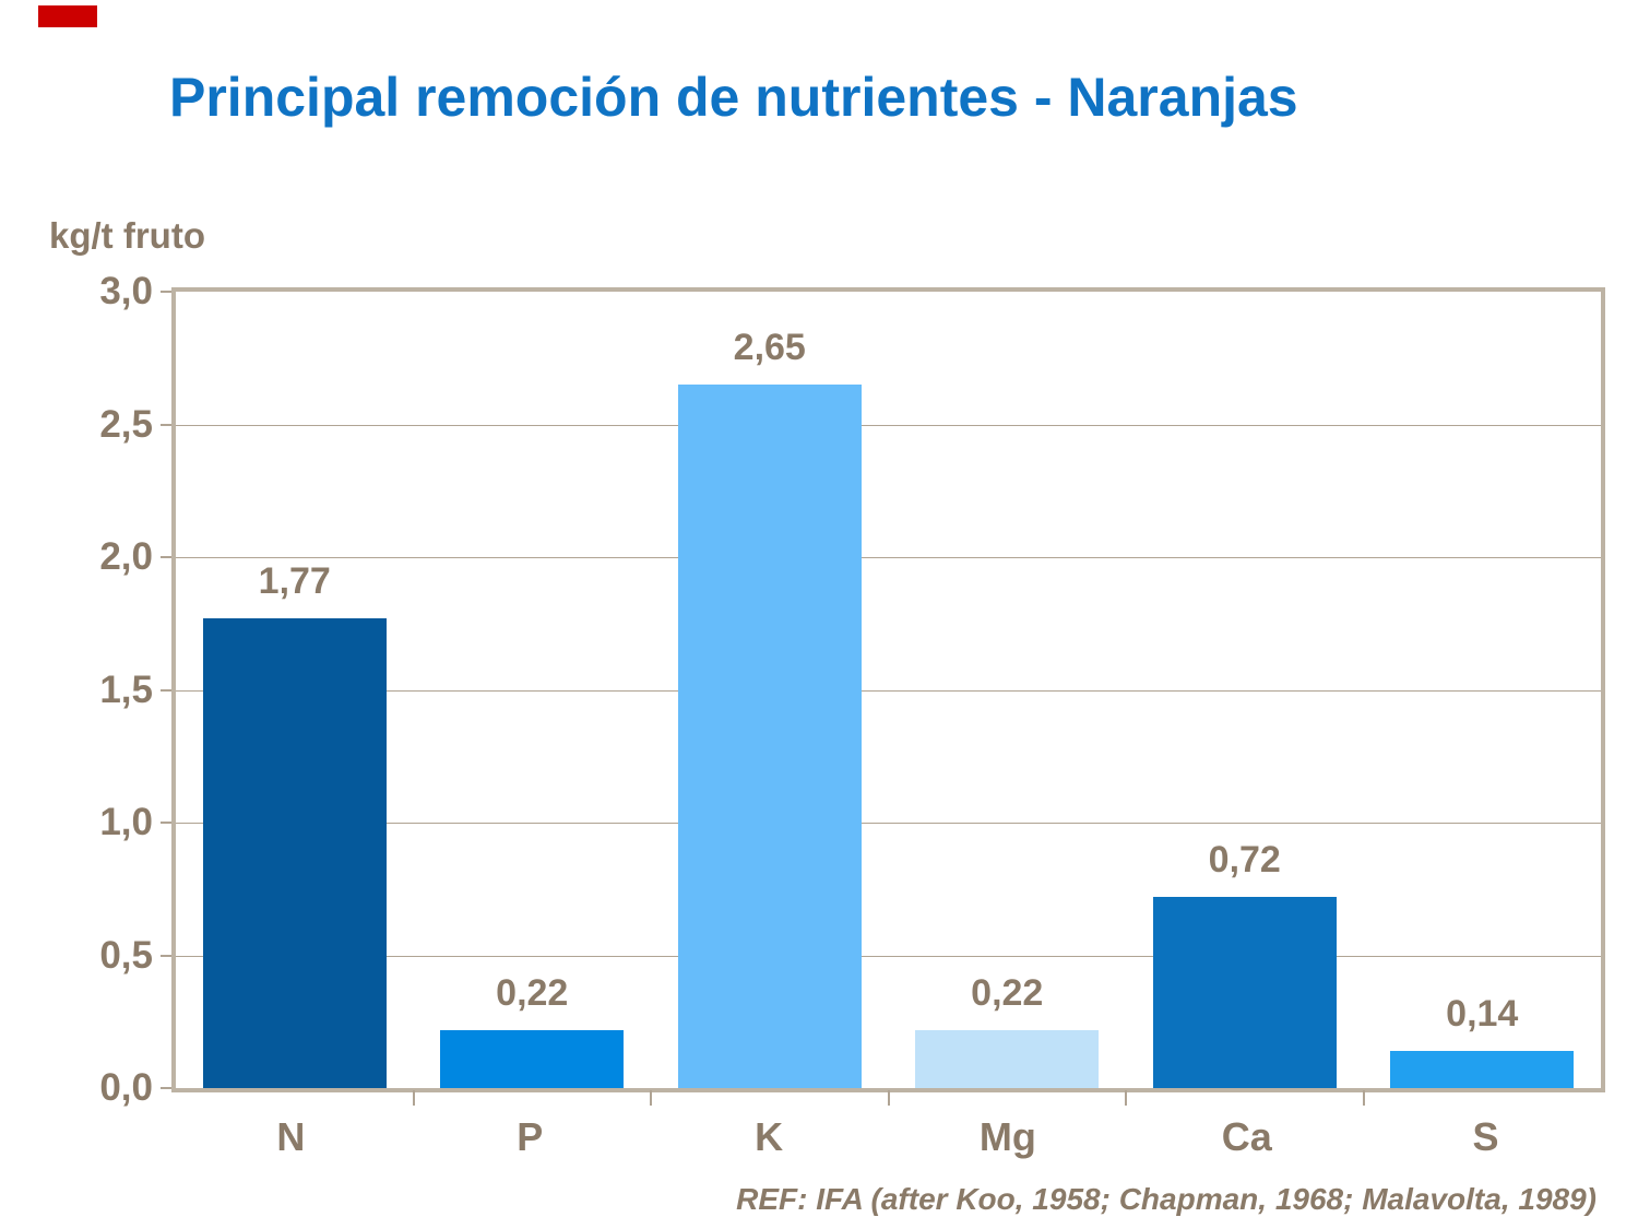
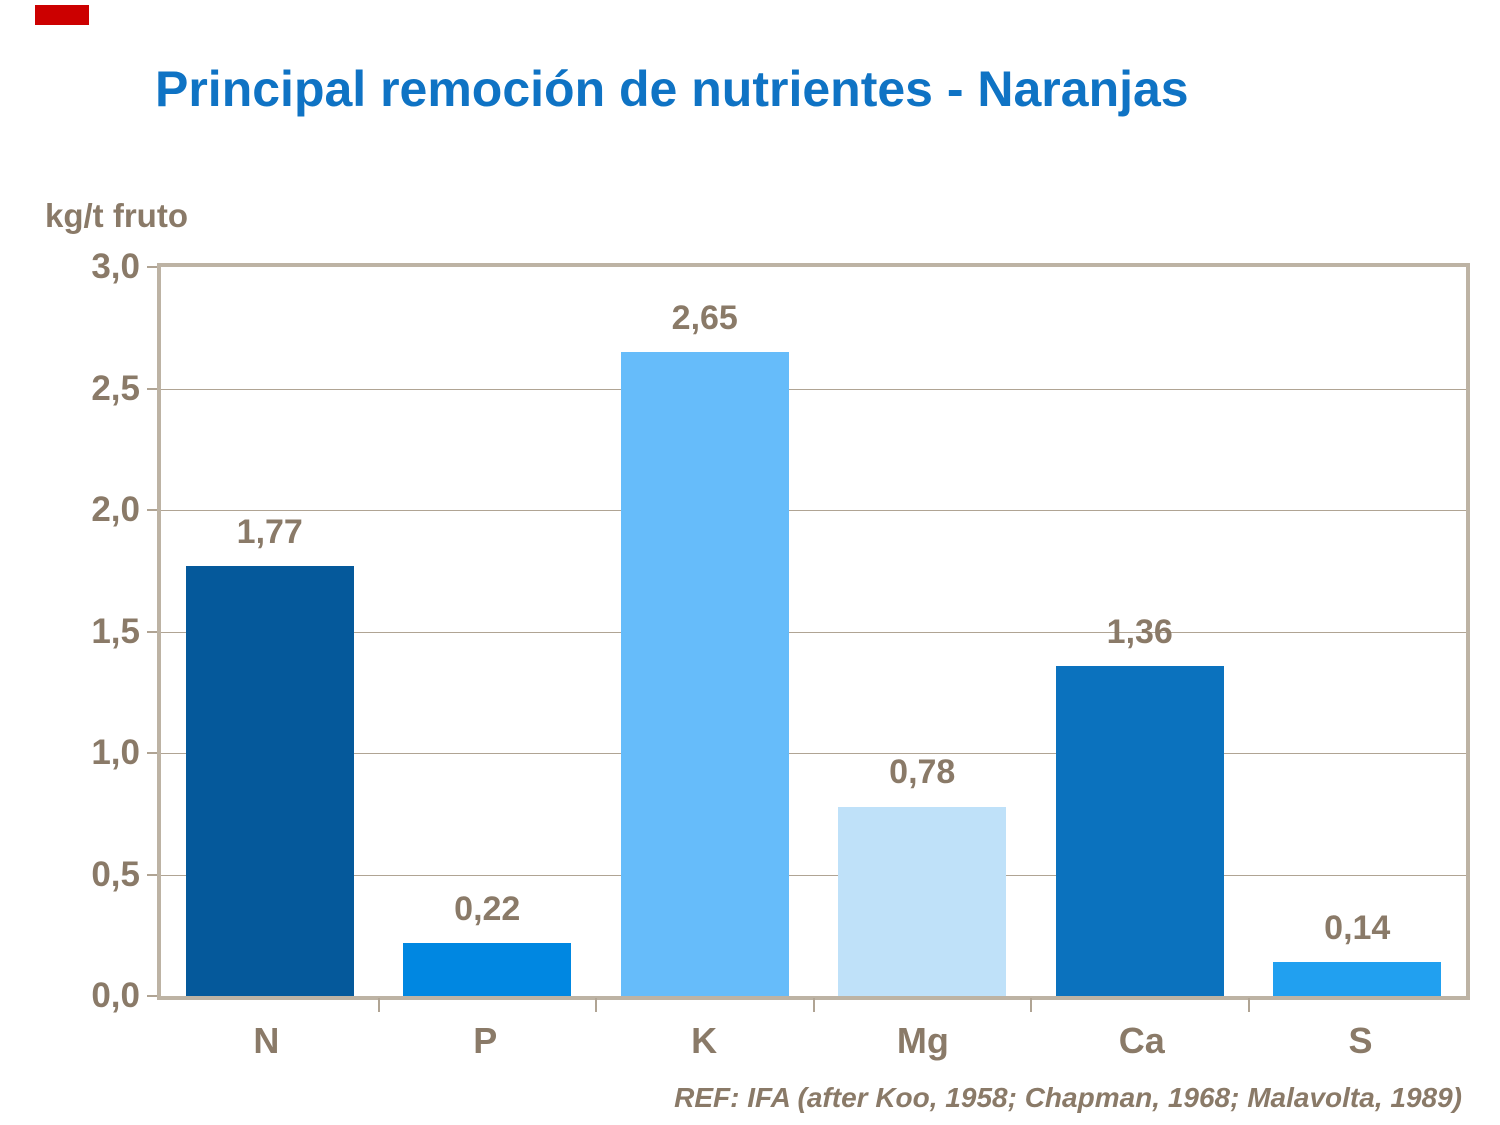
Mg: 0,22 -> 0,78
Ca: 0,72 -> 1,36
